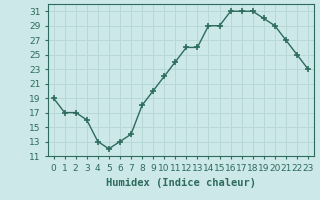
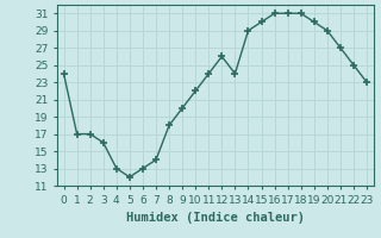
0: 19 -> 24
13: 26 -> 24
15: 29 -> 30
